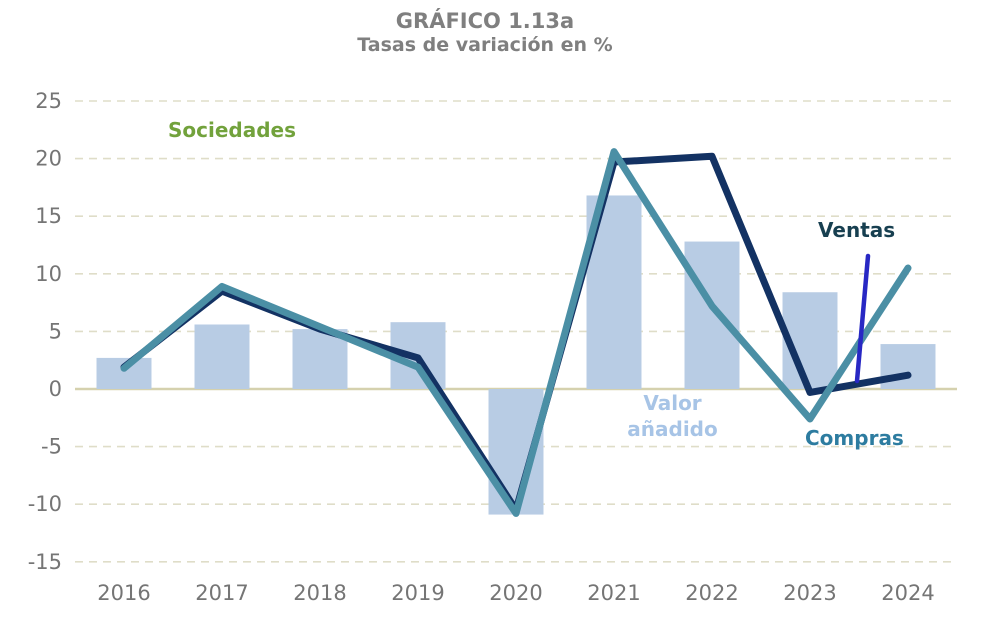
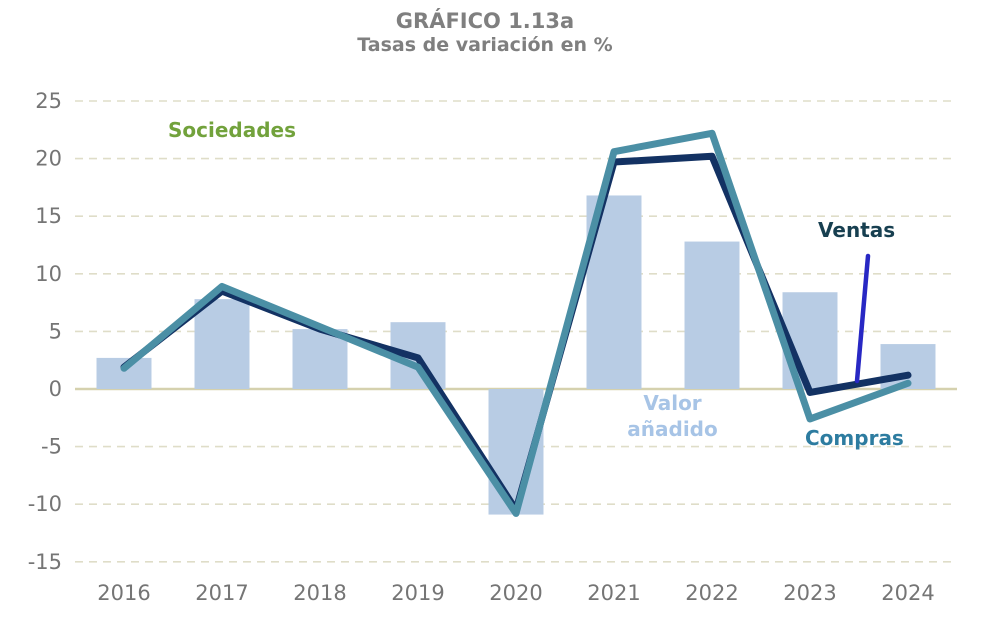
Valor añadido/2017: 5.6 -> 7.8
Compras/2022: 7.2 -> 22.2
Compras/2024: 10.5 -> 0.5
